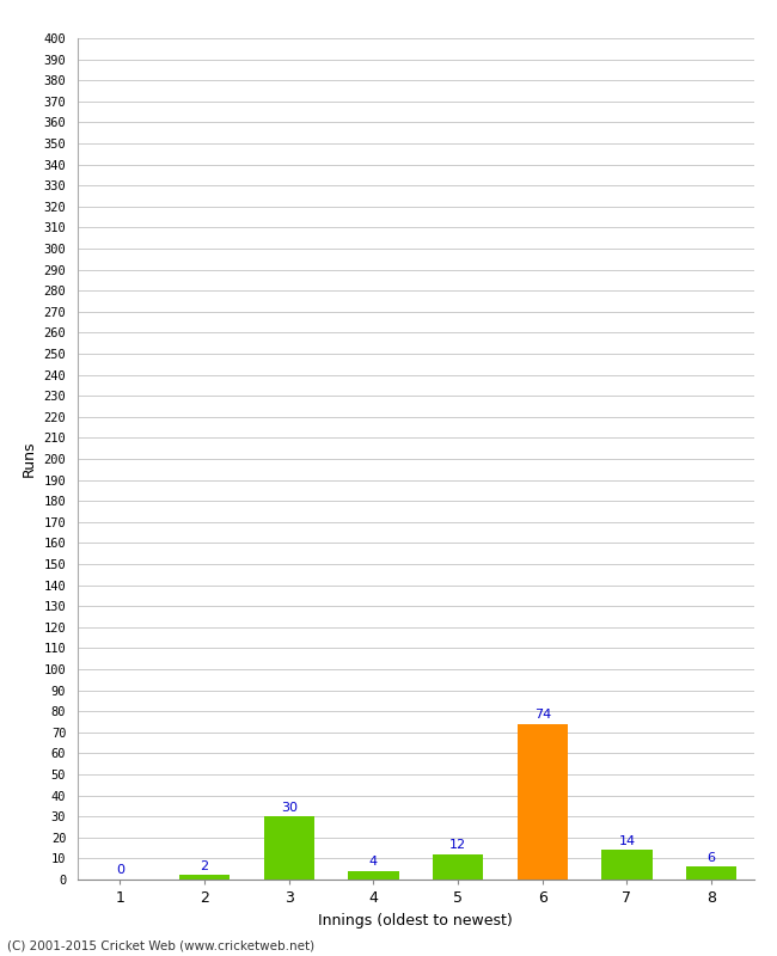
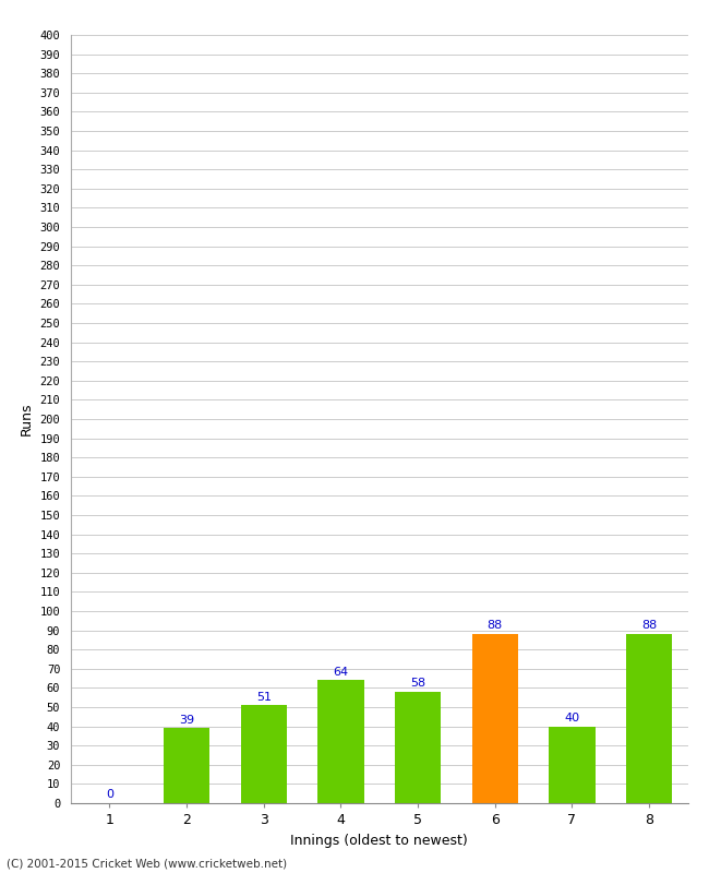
2: 2 -> 39
3: 30 -> 51
4: 4 -> 64
5: 12 -> 58
6: 74 -> 88
7: 14 -> 40
8: 6 -> 88
